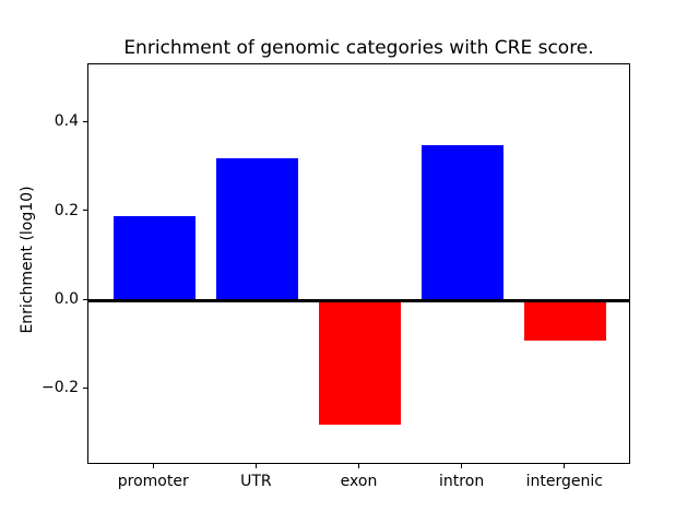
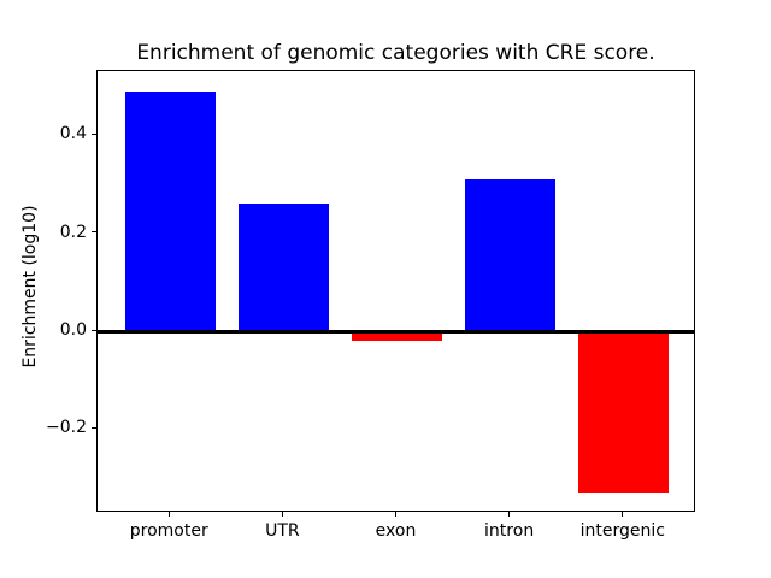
promoter: 0.19 -> 0.49
UTR: 0.32 -> 0.26
exon: -0.28 -> -0.02
intron: 0.35 -> 0.31
intergenic: -0.09 -> -0.33
